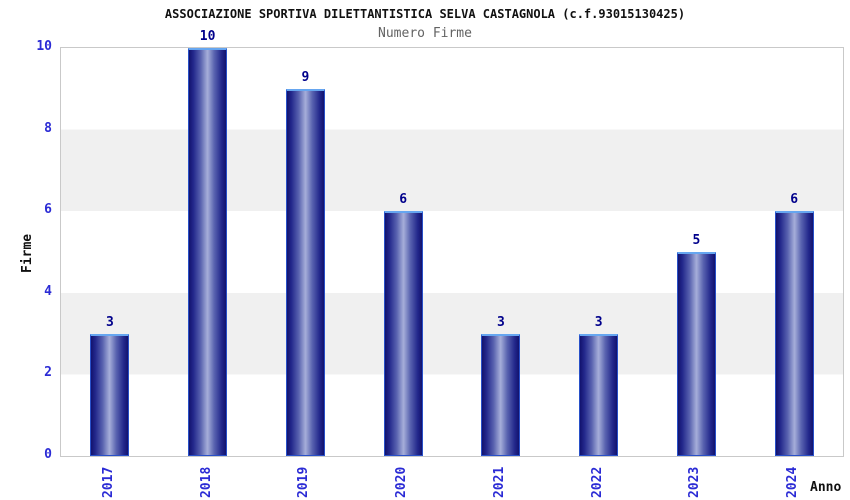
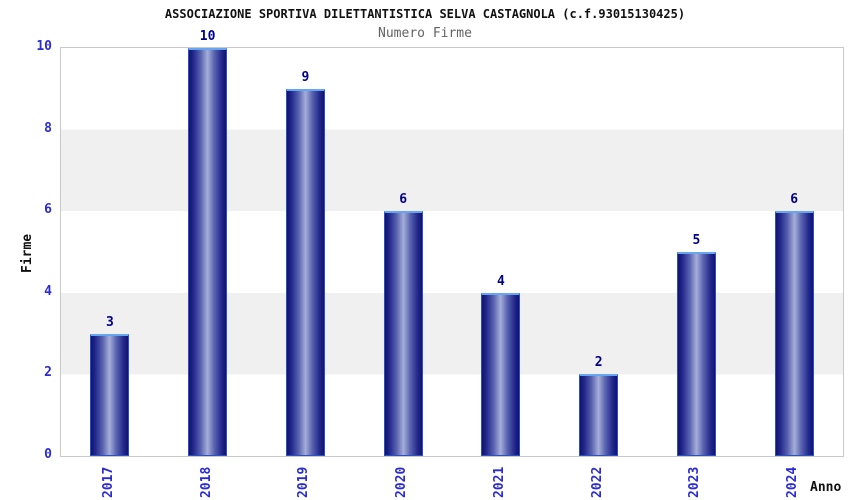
2021: 3 -> 4
2022: 3 -> 2
